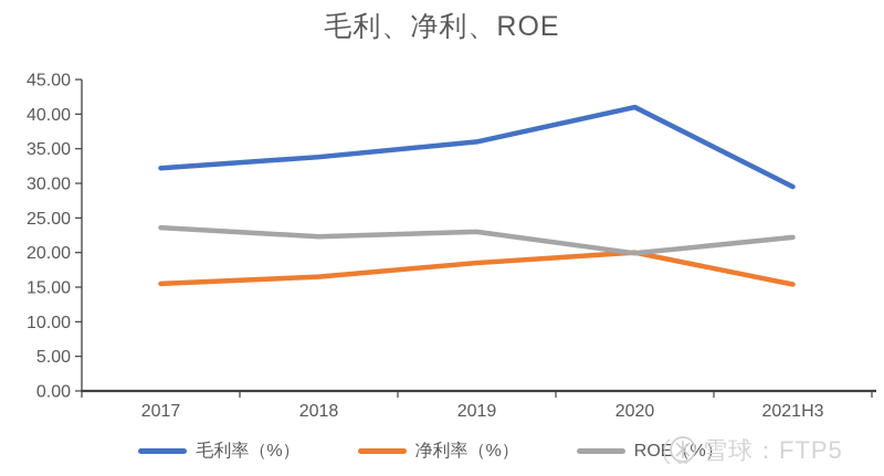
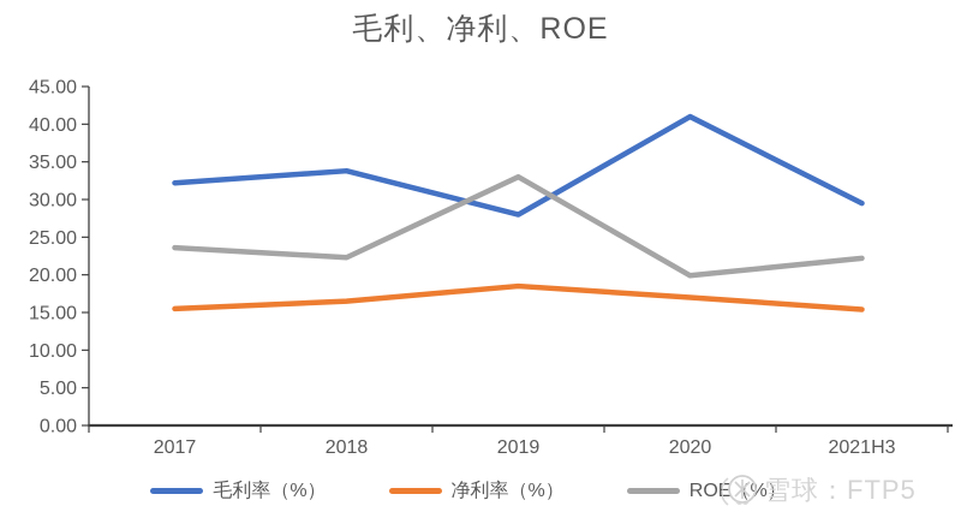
毛利率（%）/2019: 36 -> 28
ROE（%）/2019: 23 -> 33
净利率（%）/2020: 20 -> 17
